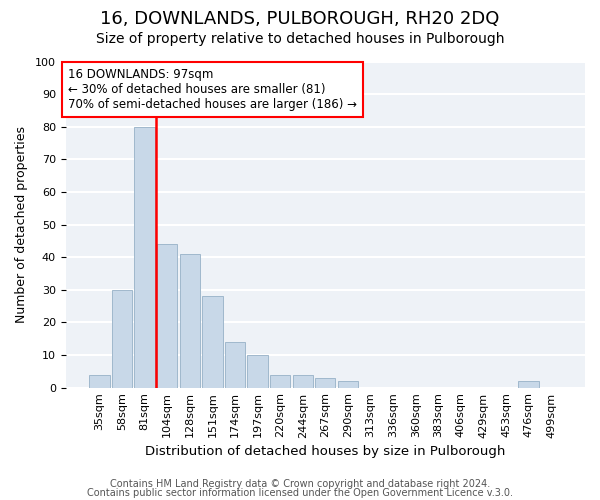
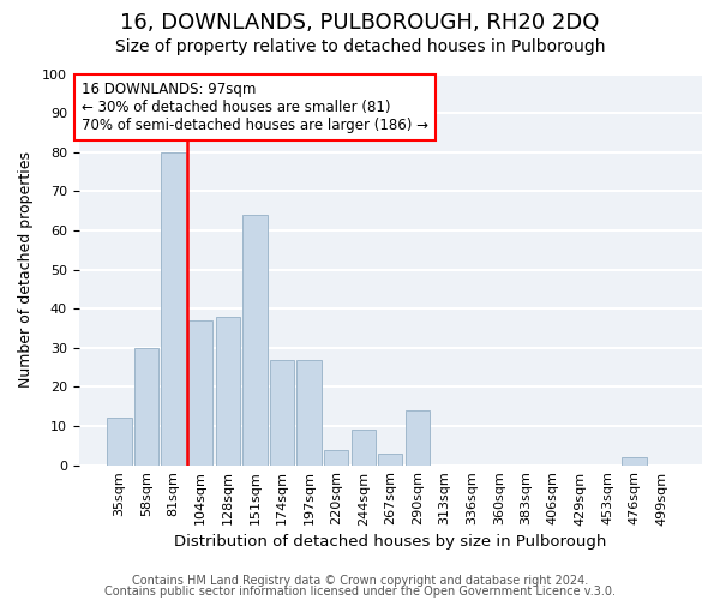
35sqm: 4 -> 12
104sqm: 44 -> 37
128sqm: 41 -> 38
151sqm: 28 -> 64
174sqm: 14 -> 27
197sqm: 10 -> 27
244sqm: 4 -> 9
290sqm: 2 -> 14
